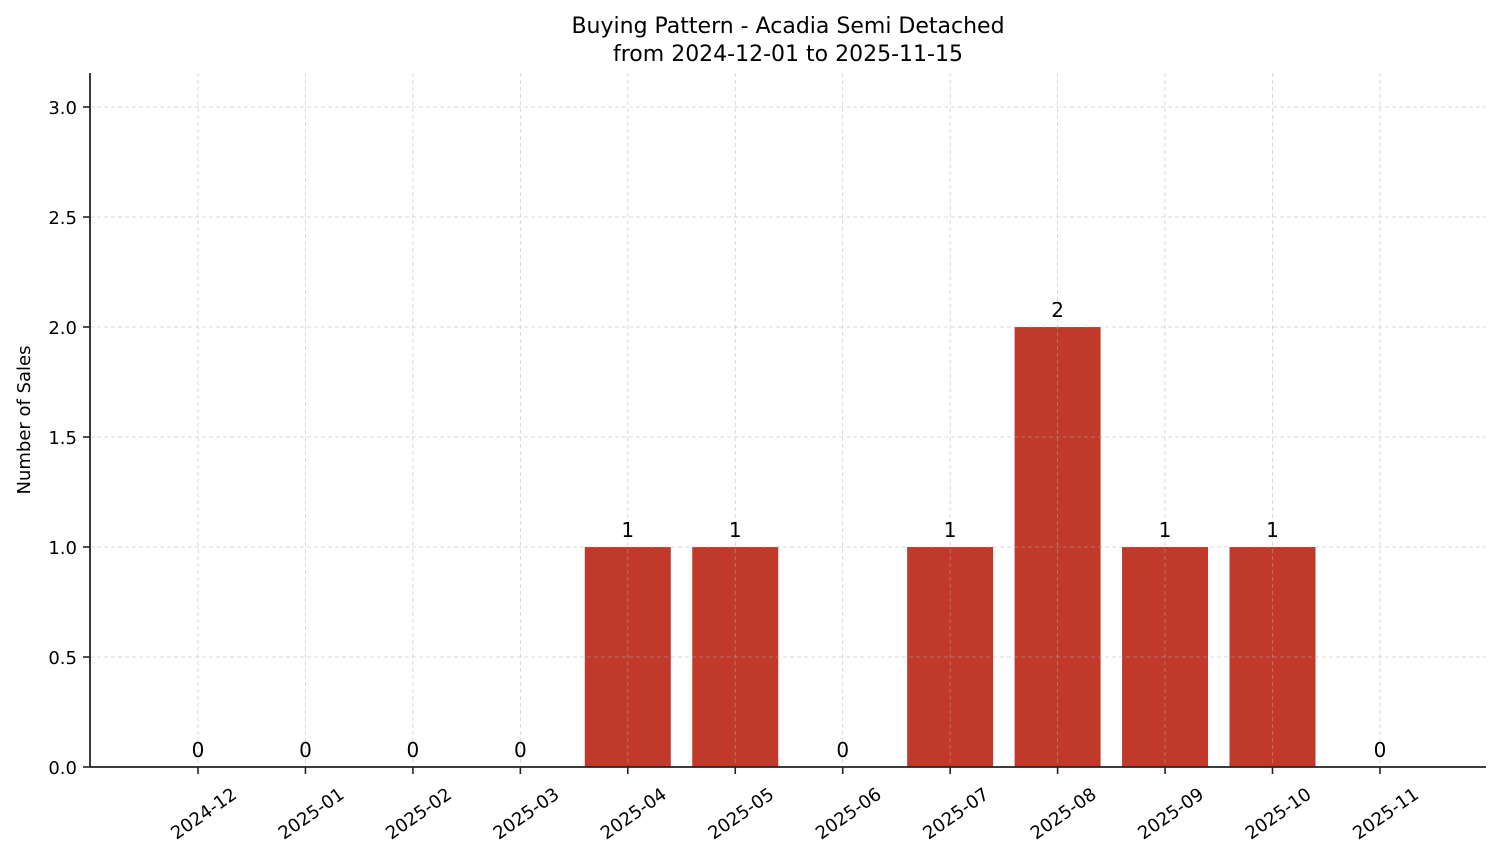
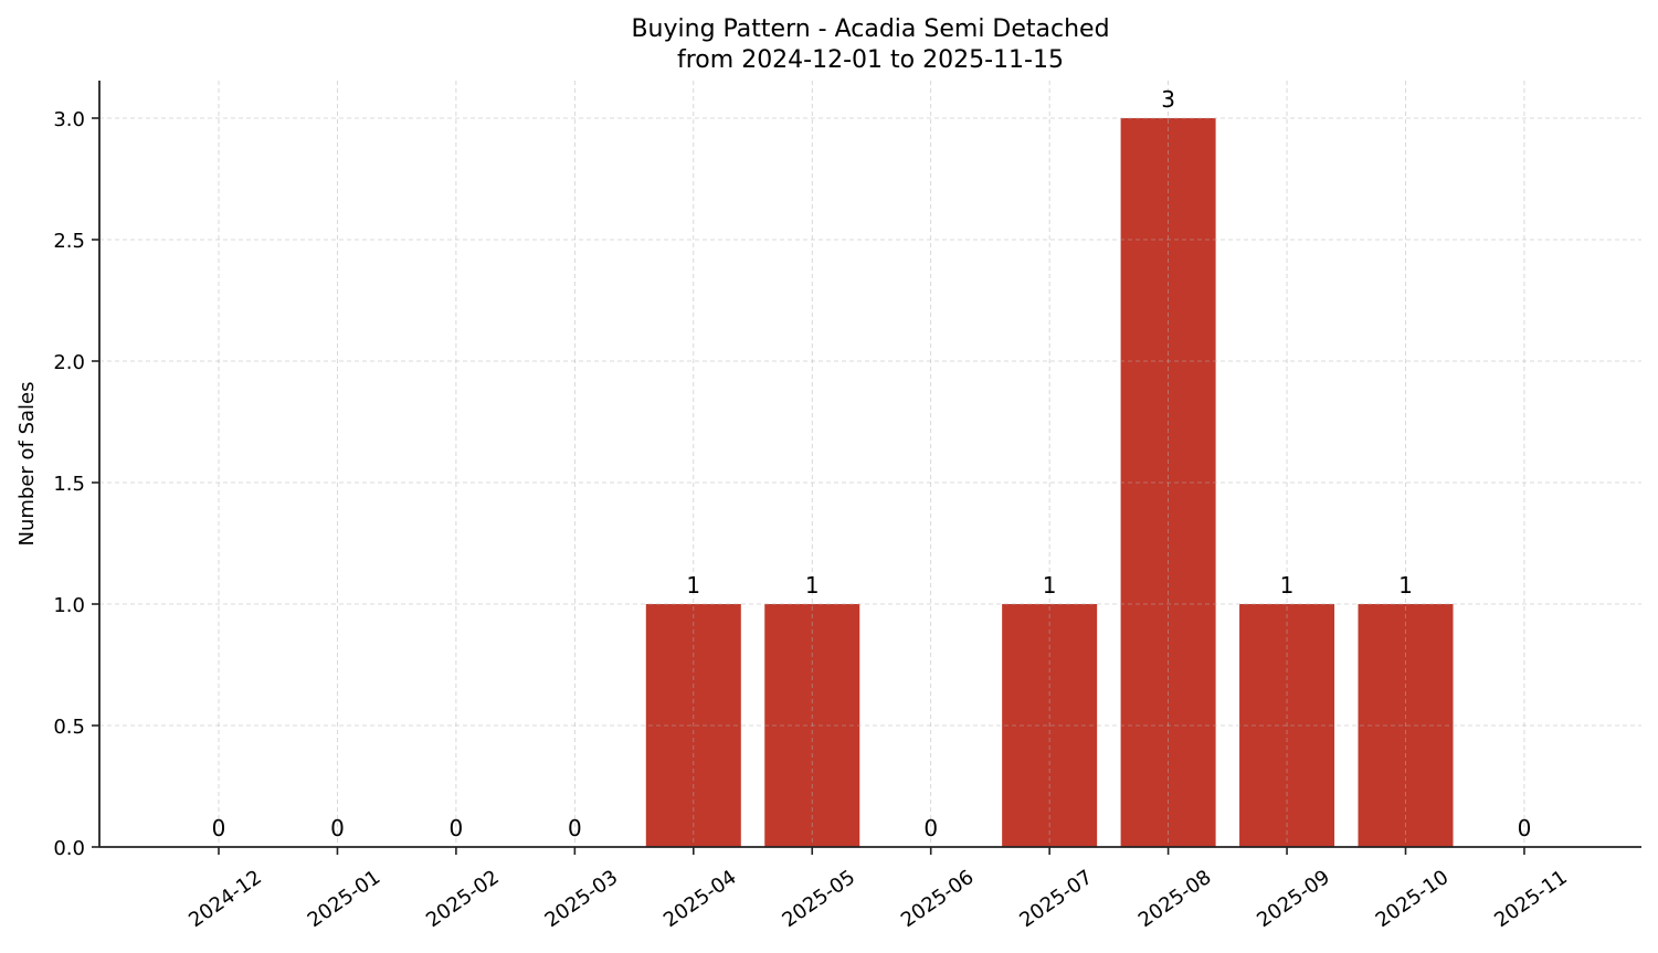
2025-08: 2 -> 3
